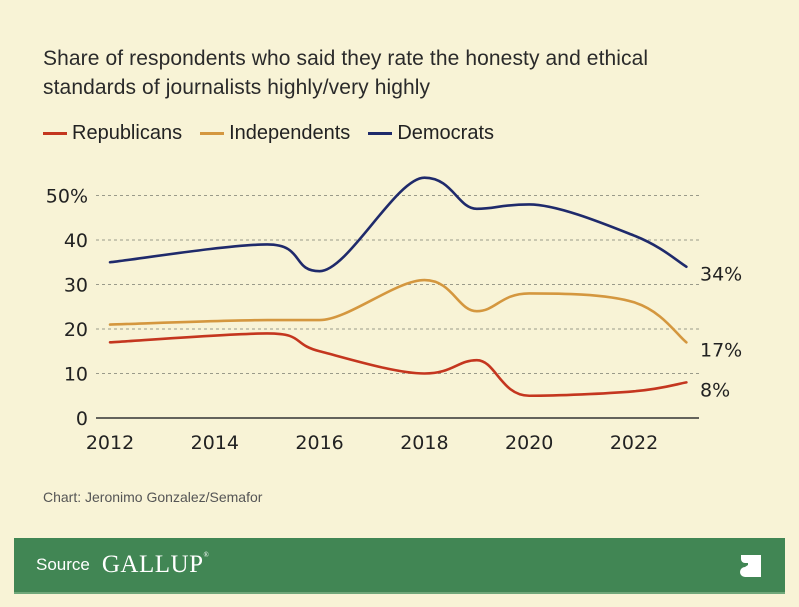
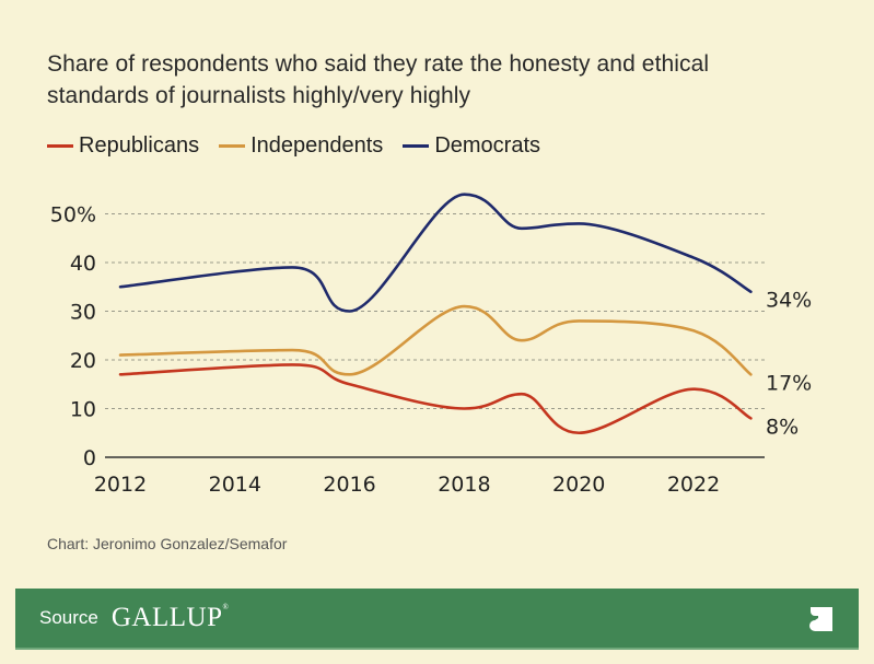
Independents/2016: 22% -> 17%
Democrats/2016: 33% -> 30%
Republicans/2022: 6% -> 14%
